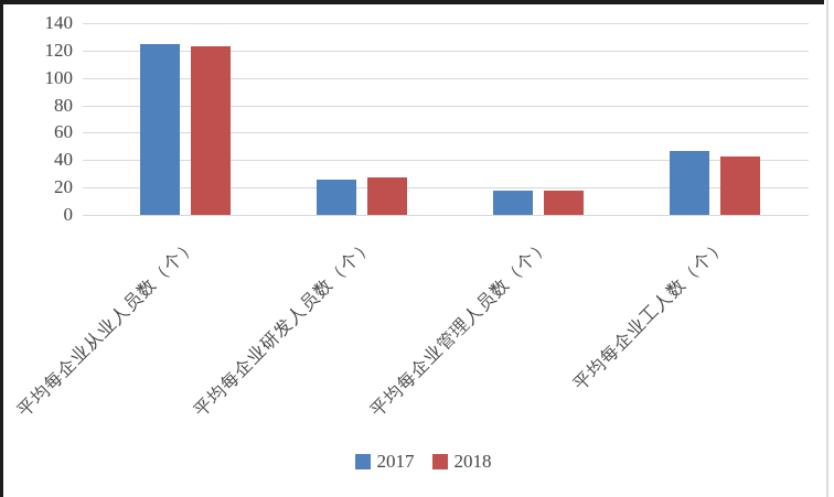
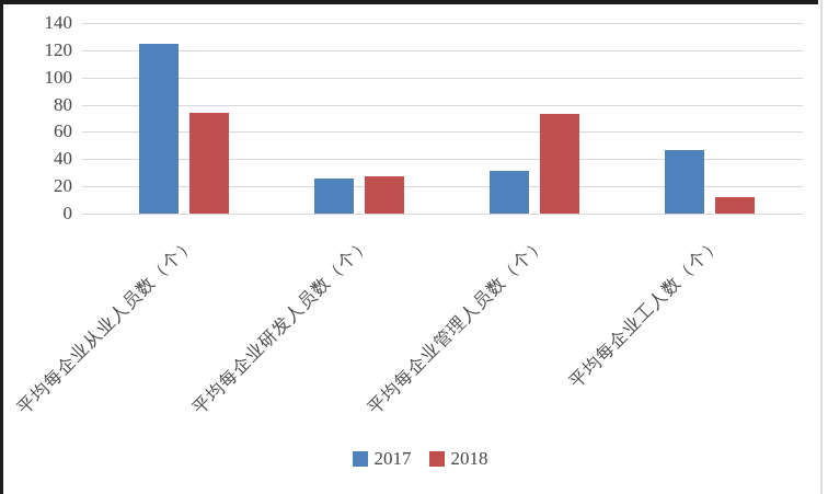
2018/平均每企业从业人员数（个）: 123 -> 74
2017/平均每企业管理人员数（个）: 18 -> 31
2018/平均每企业管理人员数（个）: 18 -> 73
2018/平均每企业工人数（个）: 43 -> 12
